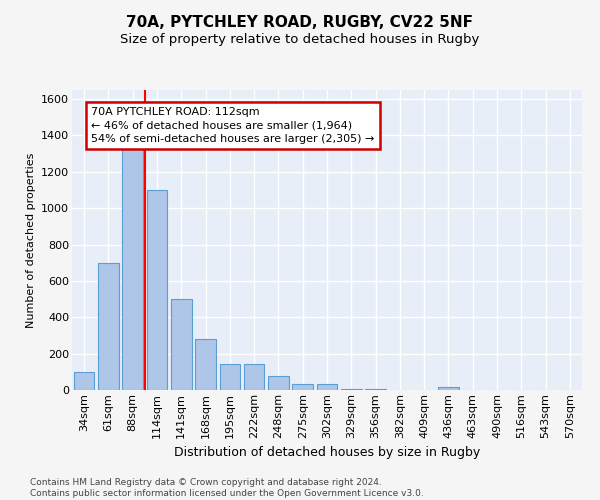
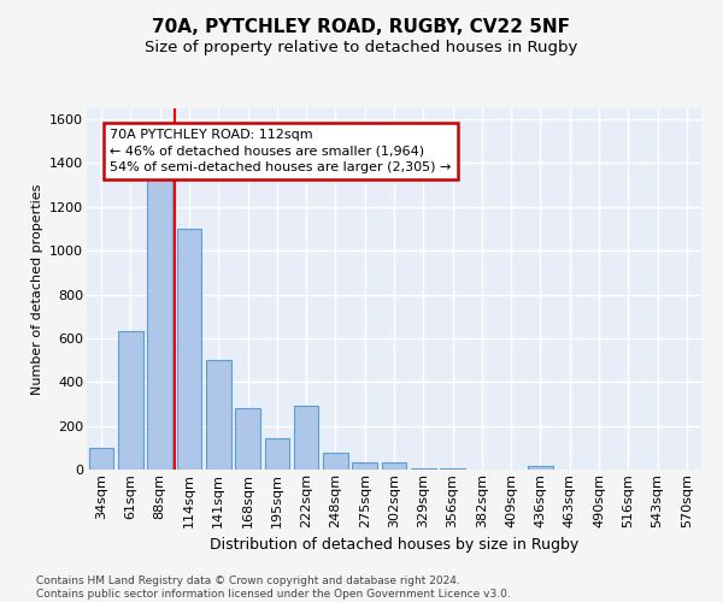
61sqm: 700 -> 630
222sqm: 140 -> 290
